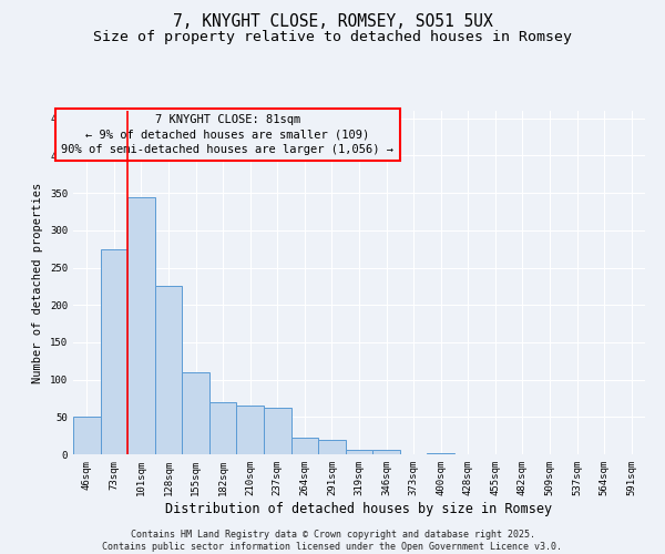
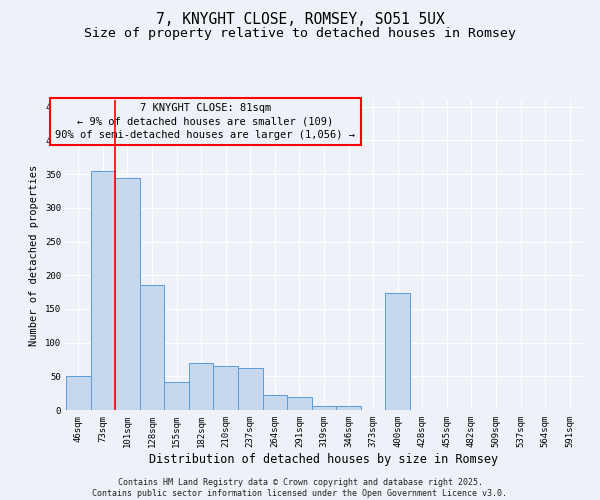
73sqm: 275 -> 354
128sqm: 225 -> 186
155sqm: 110 -> 42
400sqm: 2 -> 174
